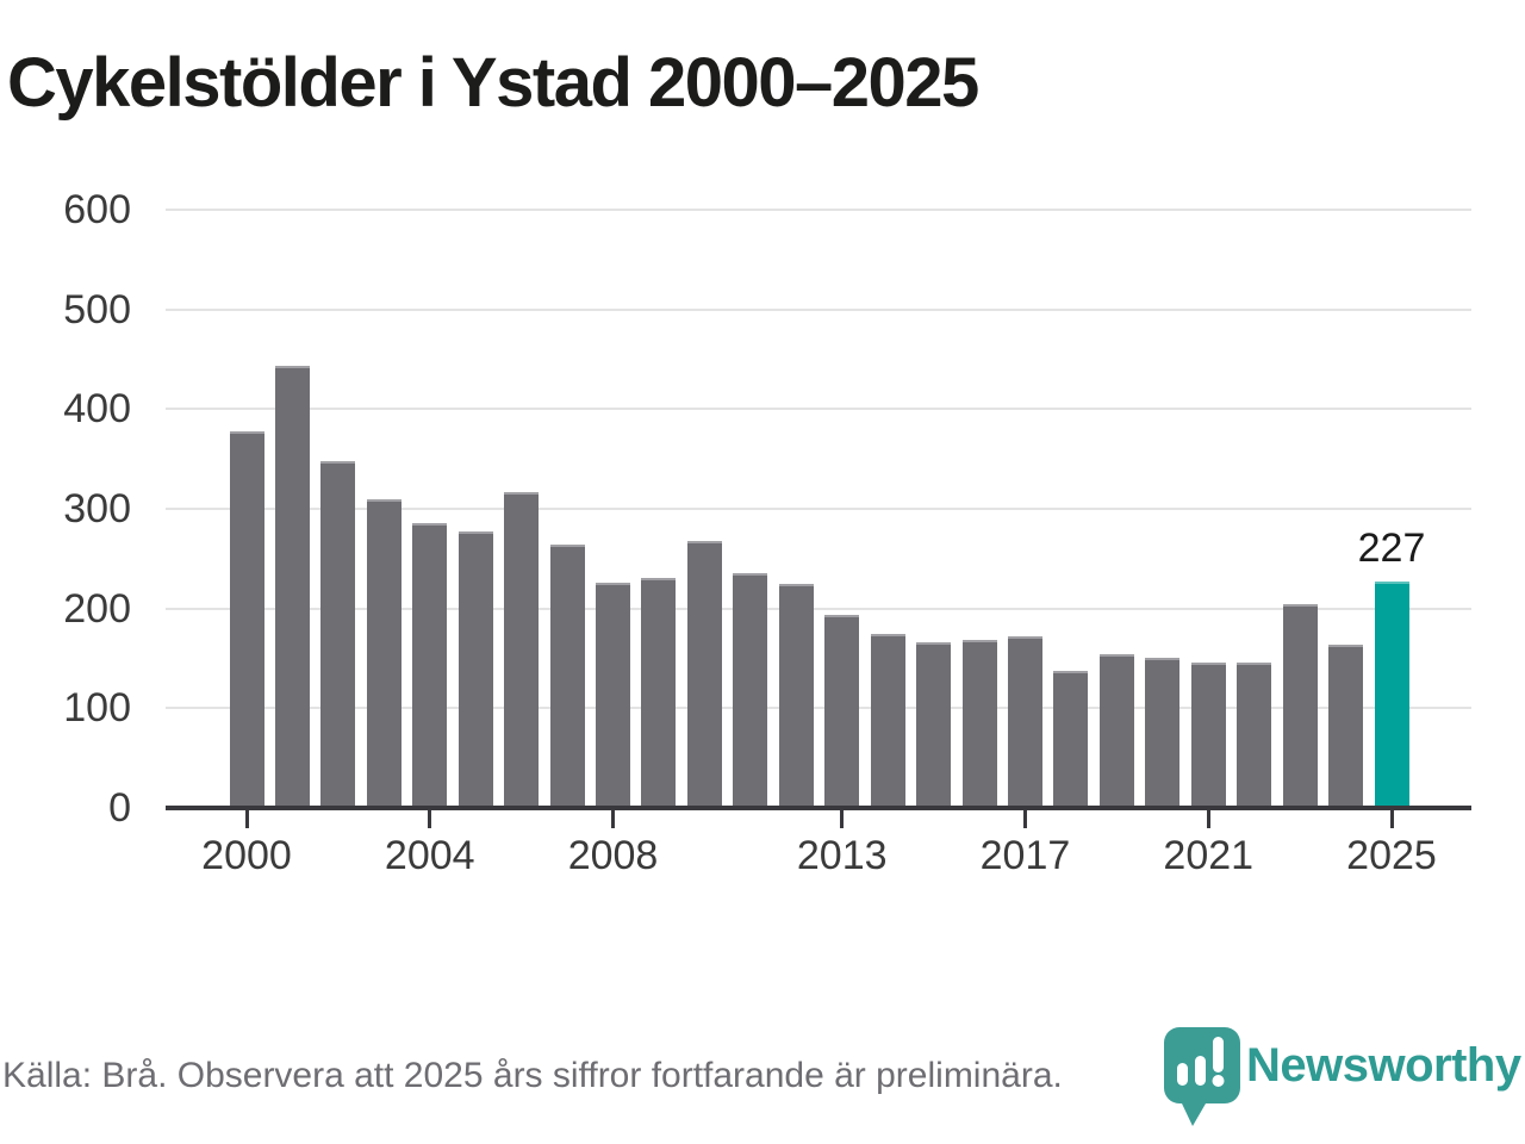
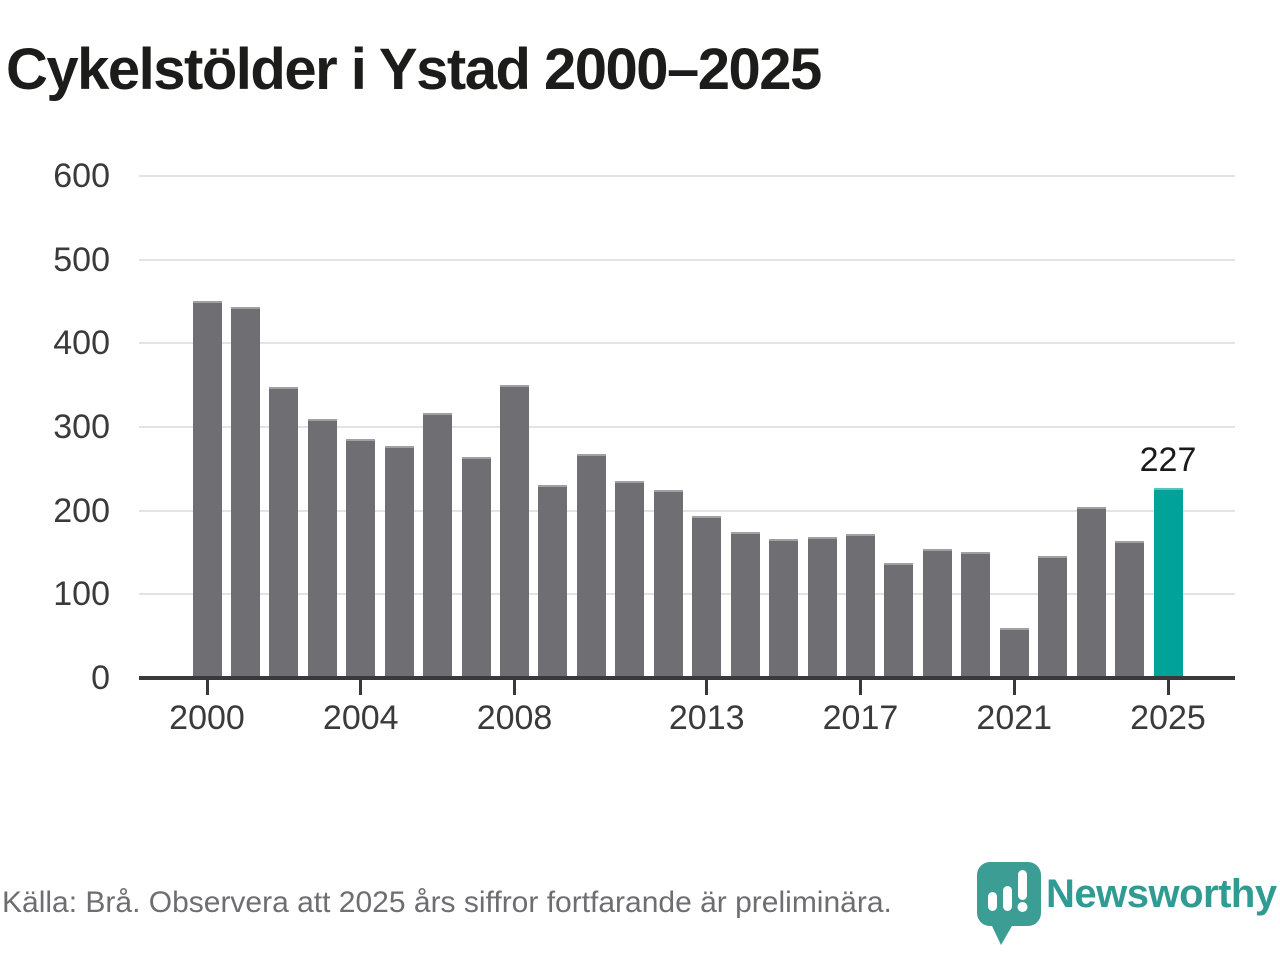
2000: 380 -> 450
2008: 230 -> 350
2021: 150 -> 60
